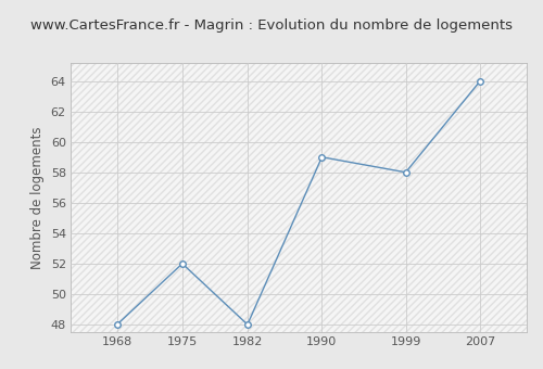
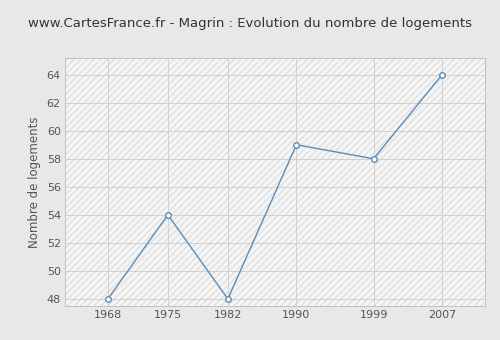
1975: 52 -> 54
